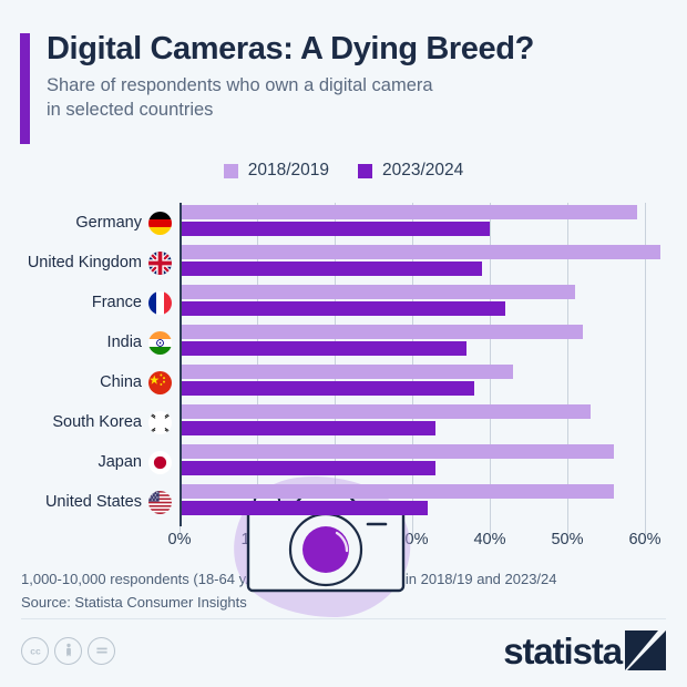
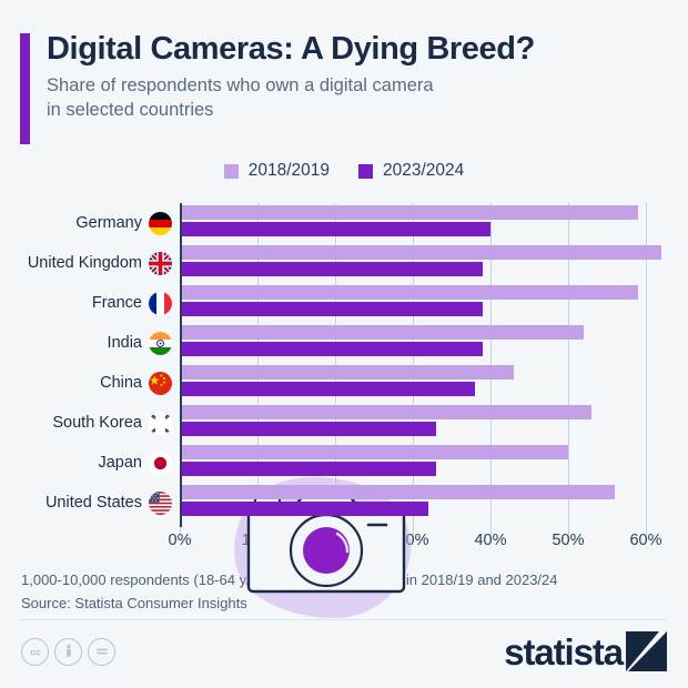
2018/2019/France: 51% -> 59%
2023/2024/France: 42% -> 39%
2023/2024/India: 37% -> 39%
2018/2019/Japan: 56% -> 50%
